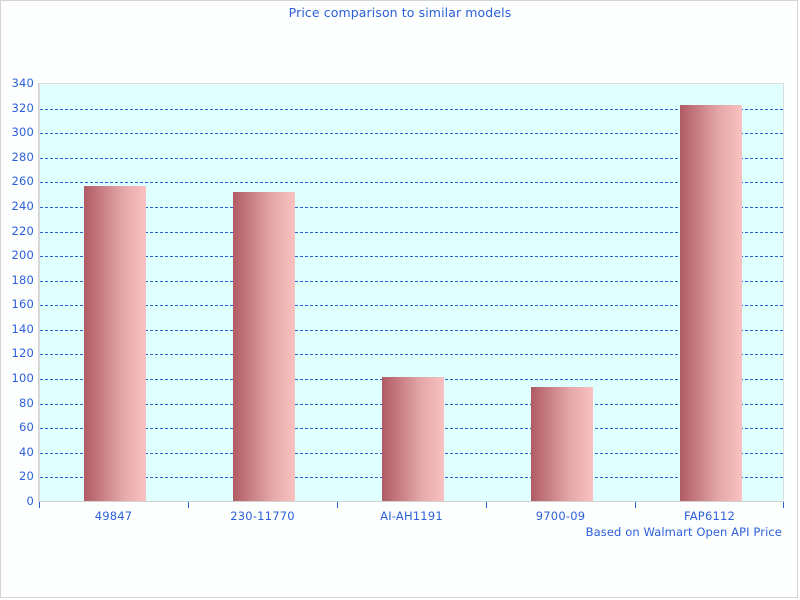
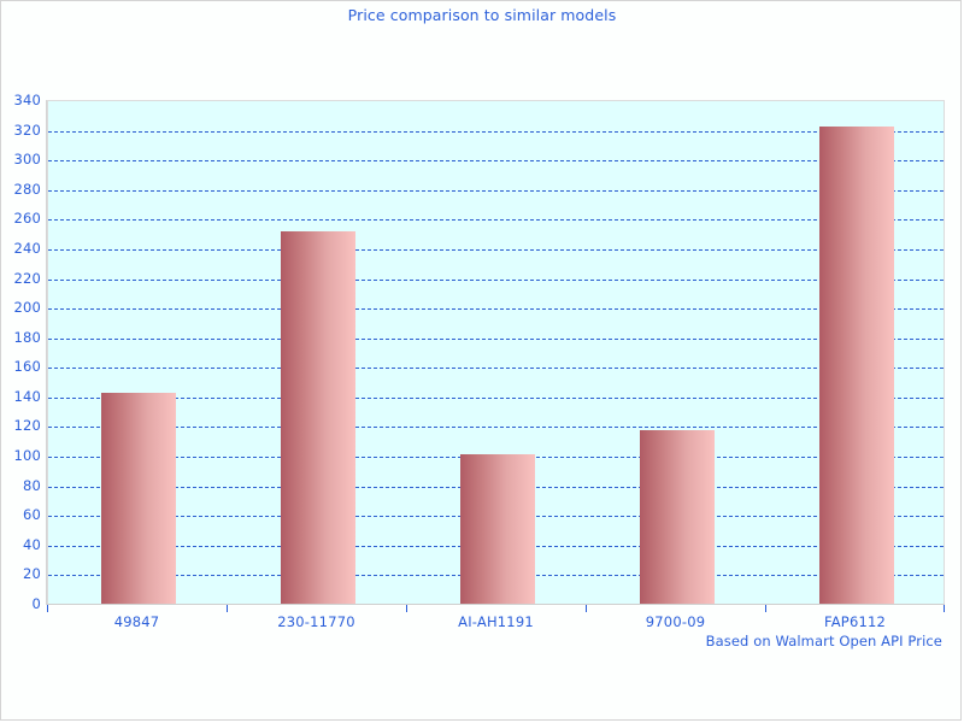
49847: 256 -> 142
9700-09: 93 -> 117
